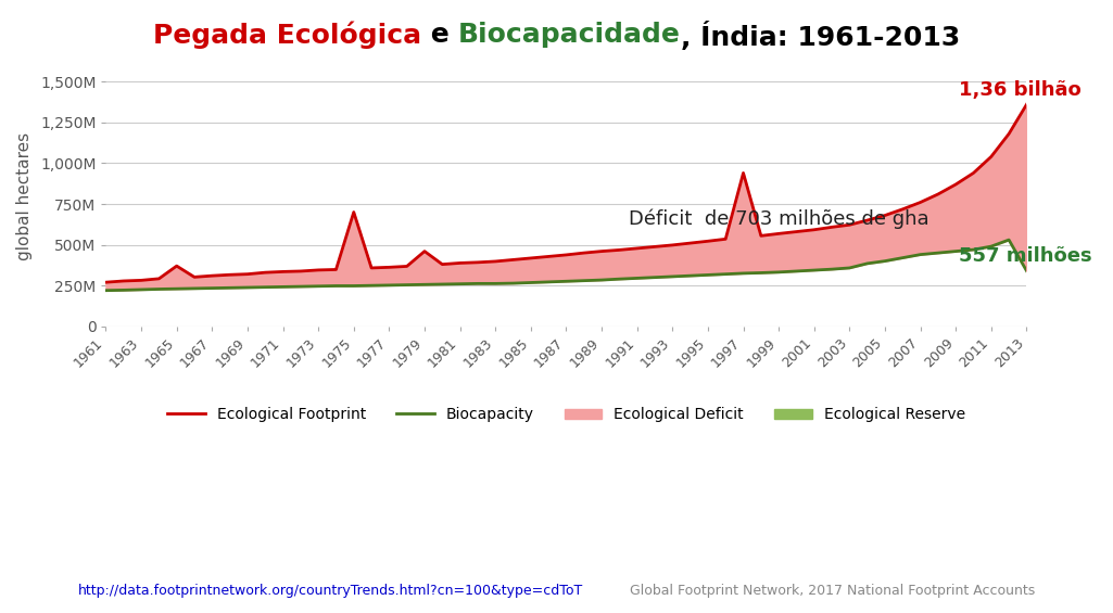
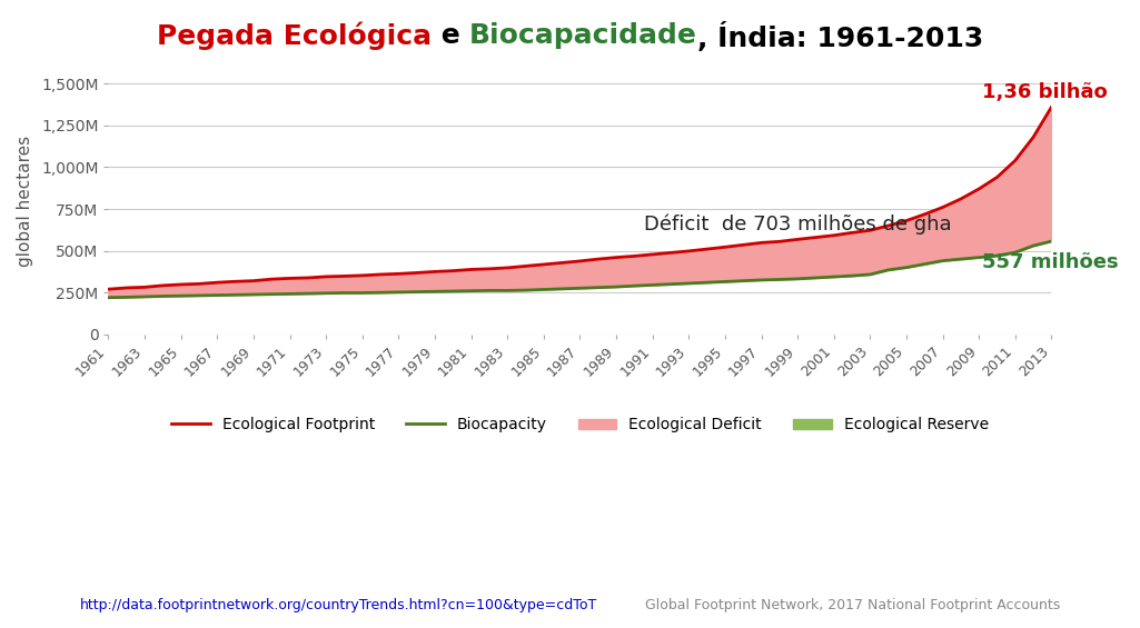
Ecological Footprint/1965: 370M -> 300M
Ecological Footprint/1975: 700M -> 350M
Ecological Footprint/1979: 460M -> 380M
Ecological Footprint/1997: 940M -> 550M
Biocapacity/2013: 340M -> 560M
